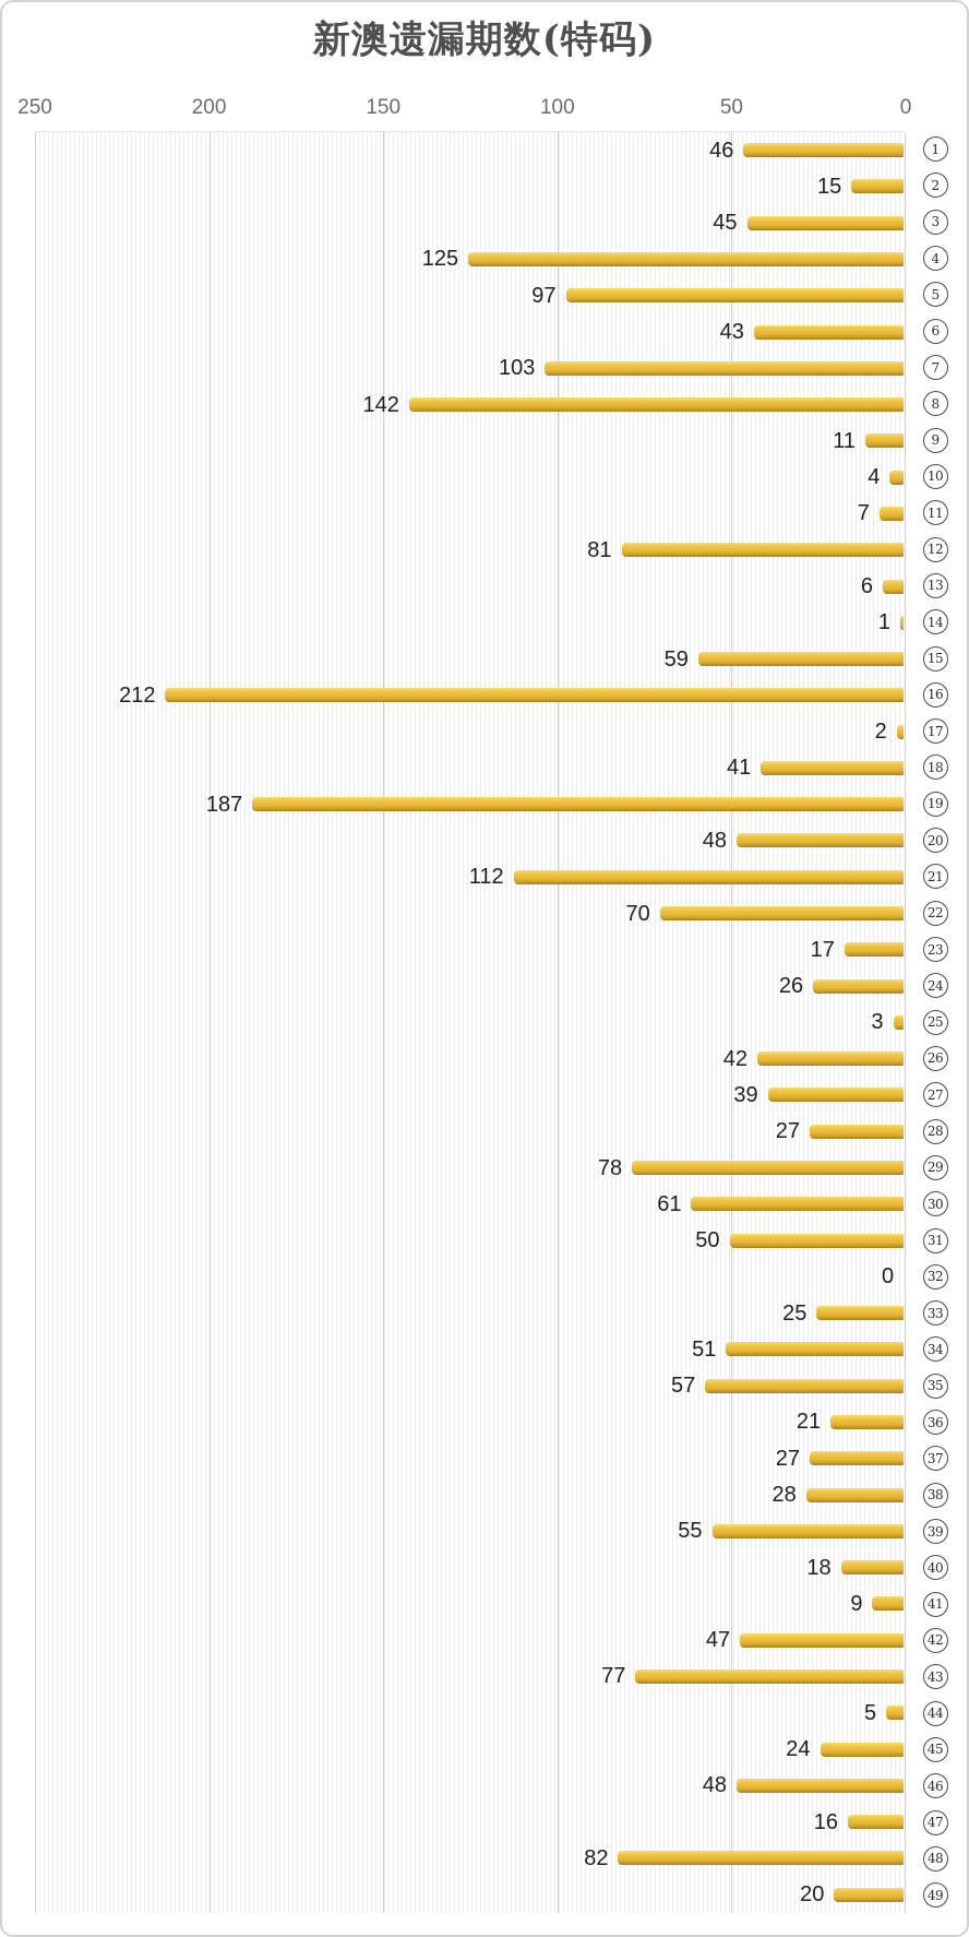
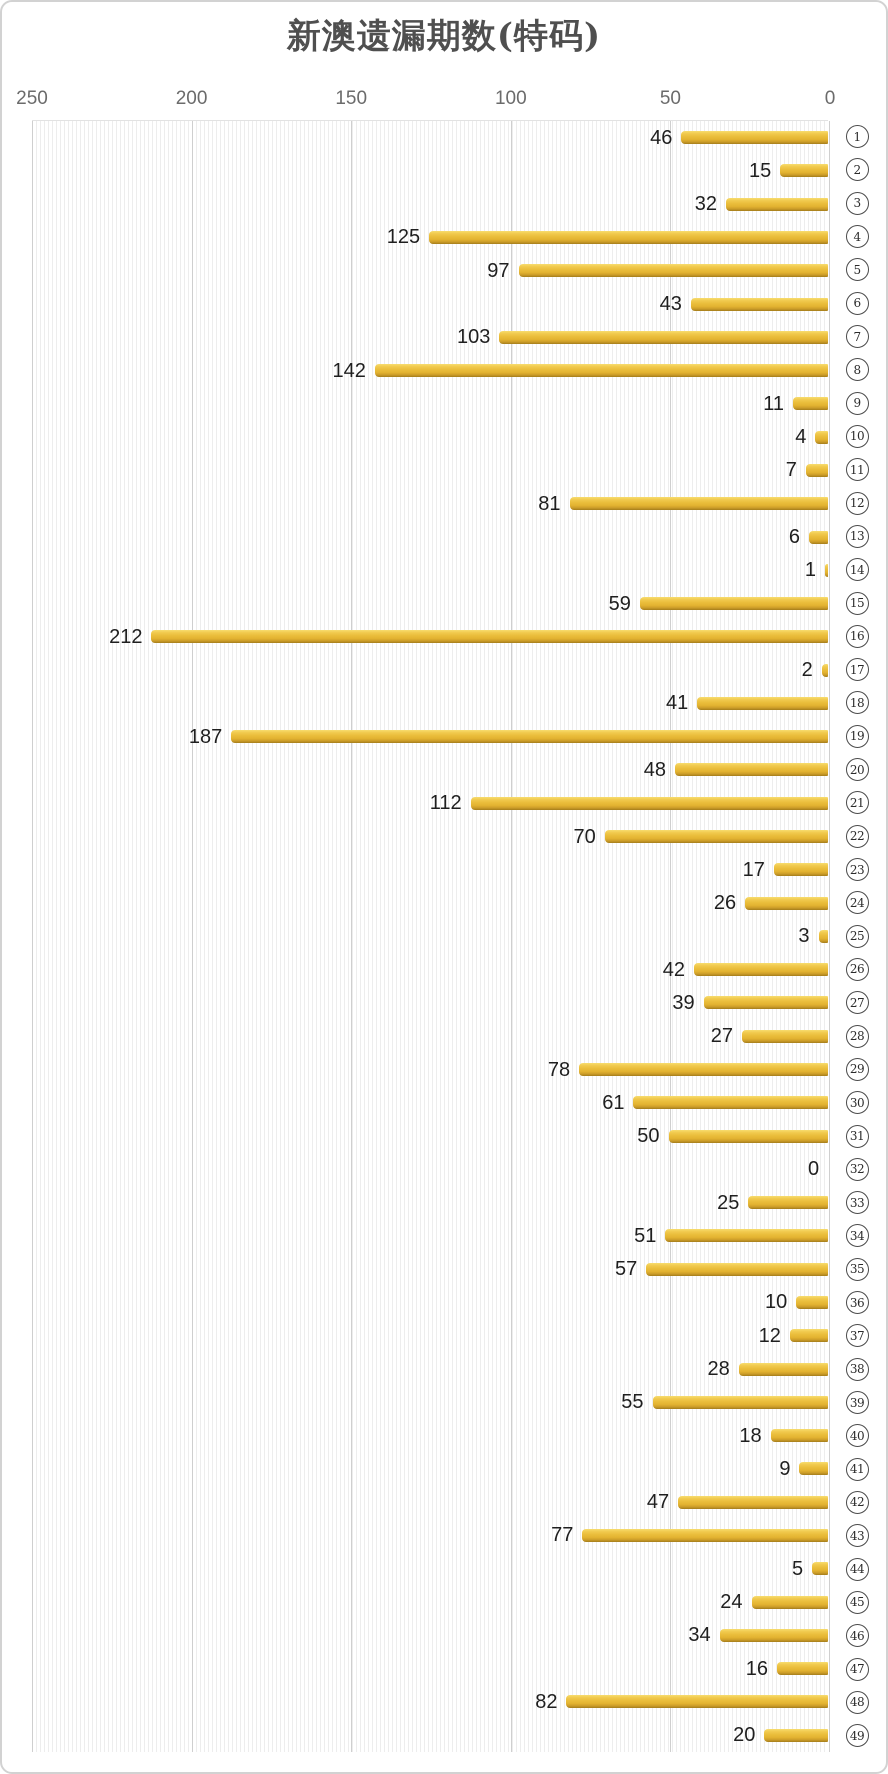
3: 45 -> 32
36: 21 -> 10
37: 27 -> 12
46: 48 -> 34
